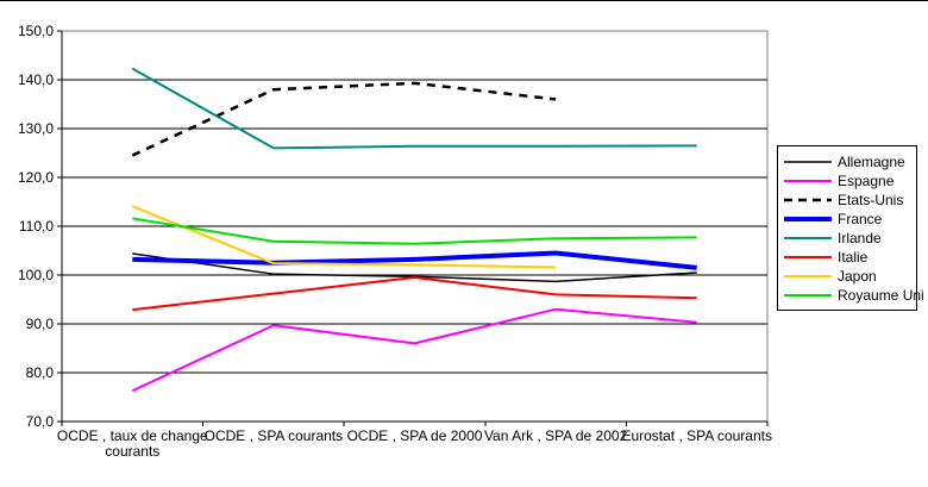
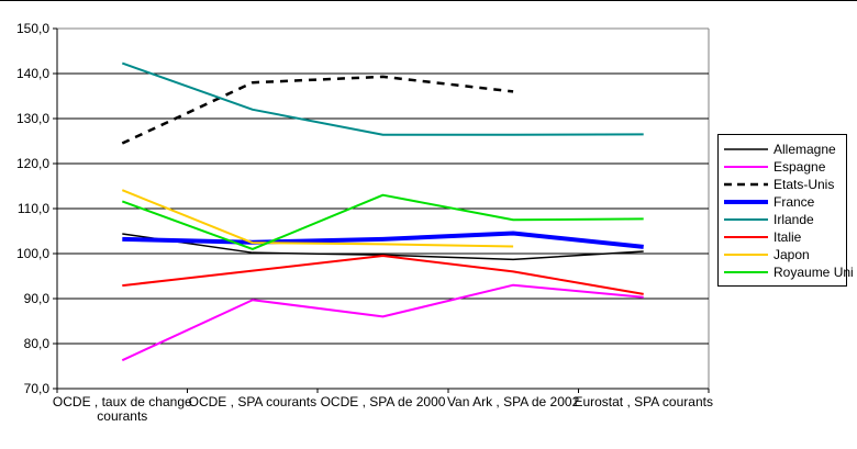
Irlande/OCDE , SPA courants: 126 -> 132
Royaume Uni/OCDE , SPA courants: 107 -> 101
Royaume Uni/OCDE , SPA de 2000: 106 -> 113
Italie/Eurostat , SPA courants: 95 -> 91
